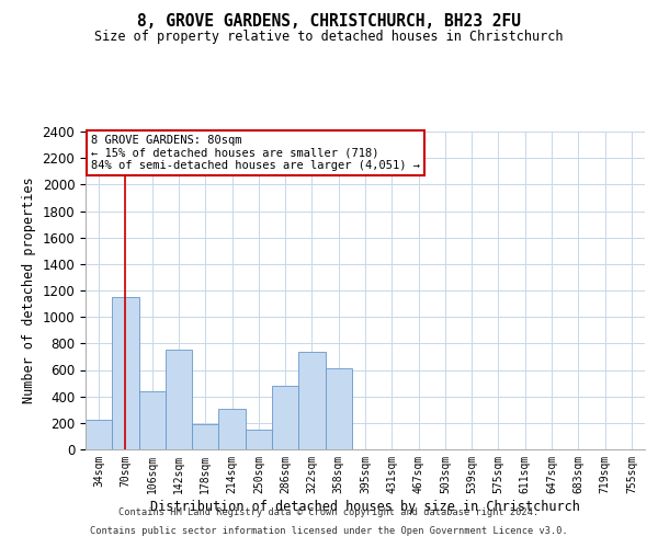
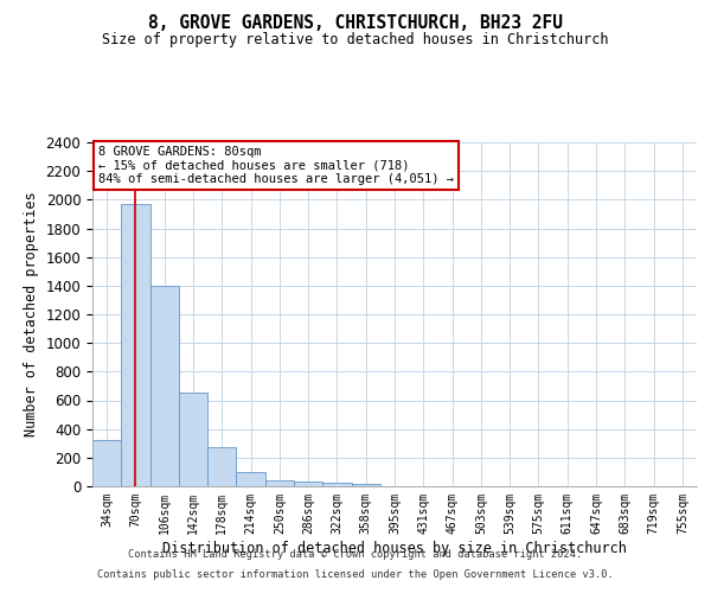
34sqm: 220 -> 320
70sqm: 1150 -> 1970
106sqm: 440 -> 1400
142sqm: 750 -> 650
178sqm: 190 -> 280
214sqm: 310 -> 100
250sqm: 150 -> 40
286sqm: 480 -> 30
322sqm: 740 -> 20
358sqm: 610 -> 20
